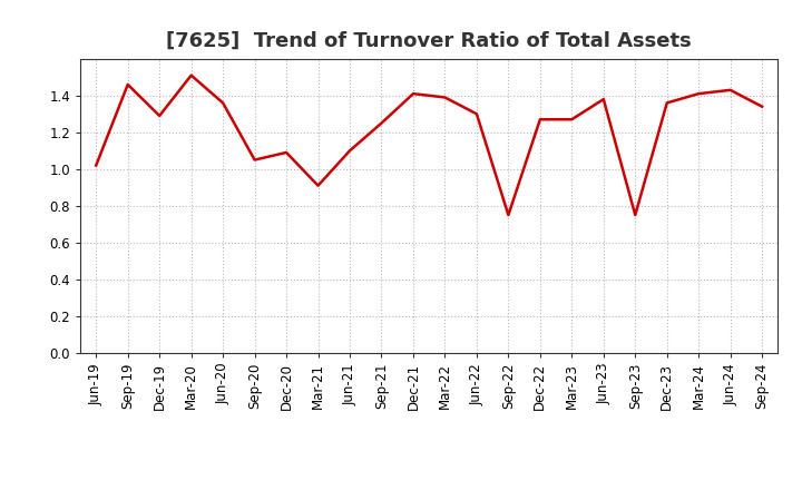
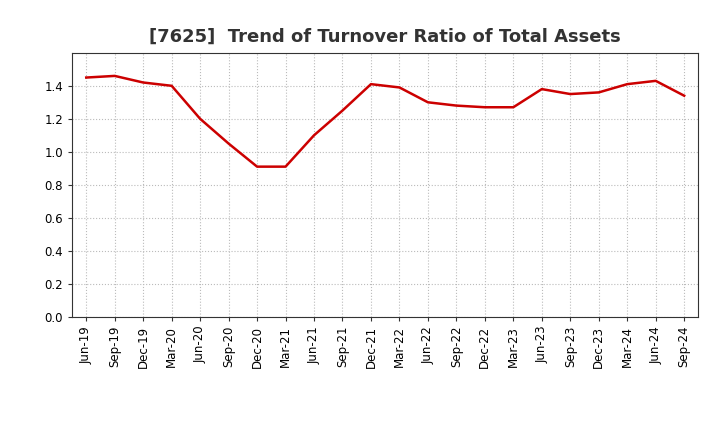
Jun-19: 1.02 -> 1.45
Dec-19: 1.29 -> 1.42
Mar-20: 1.51 -> 1.40
Jun-20: 1.36 -> 1.20
Dec-20: 1.09 -> 0.91
Sep-22: 0.75 -> 1.28
Sep-23: 0.75 -> 1.35
